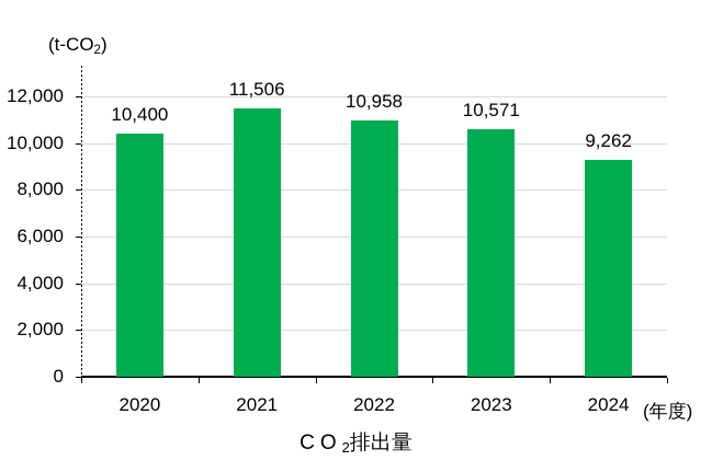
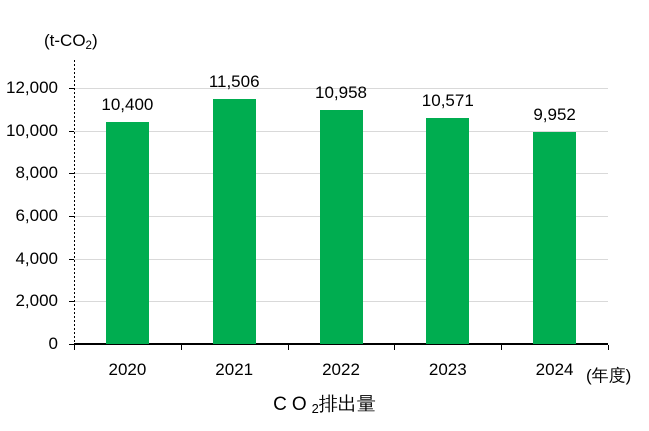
2024: 9,262 -> 9,952
